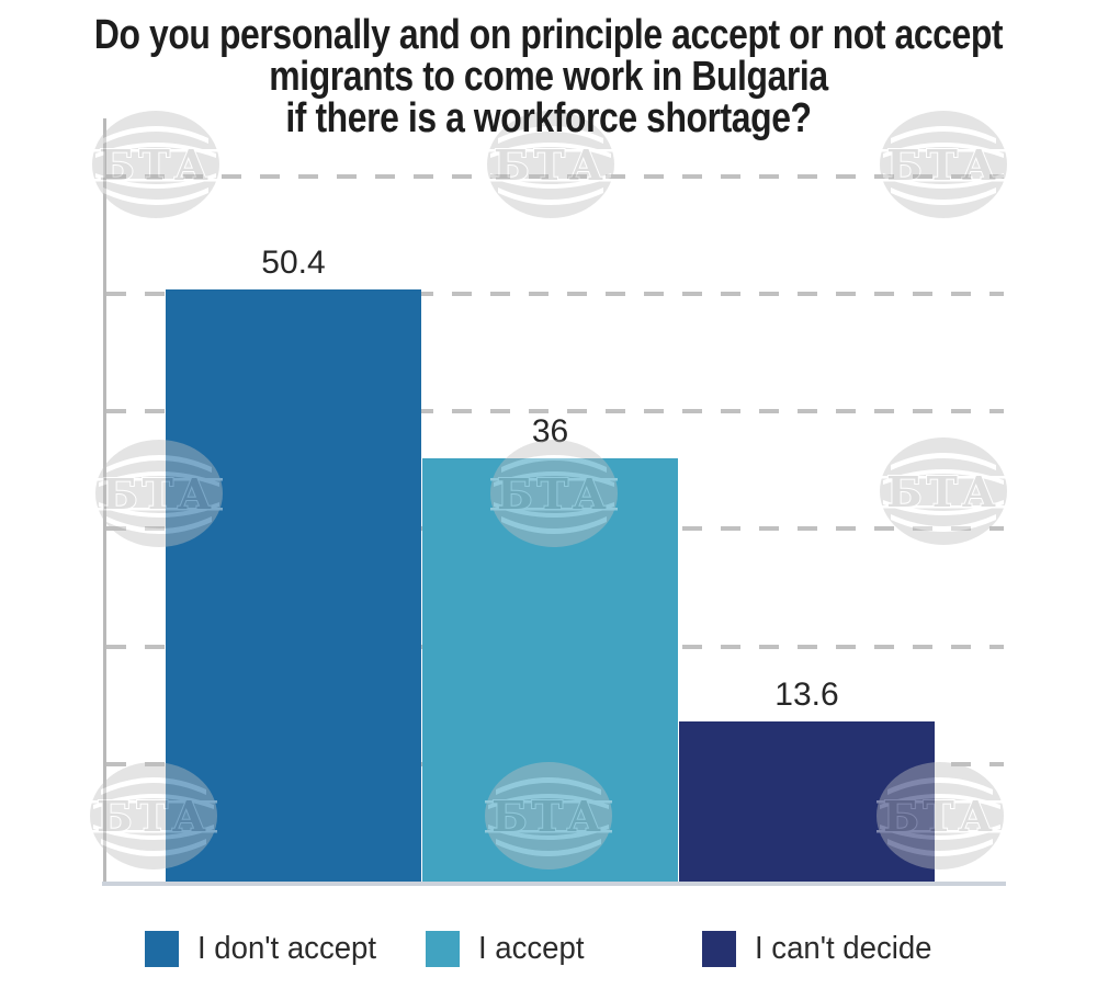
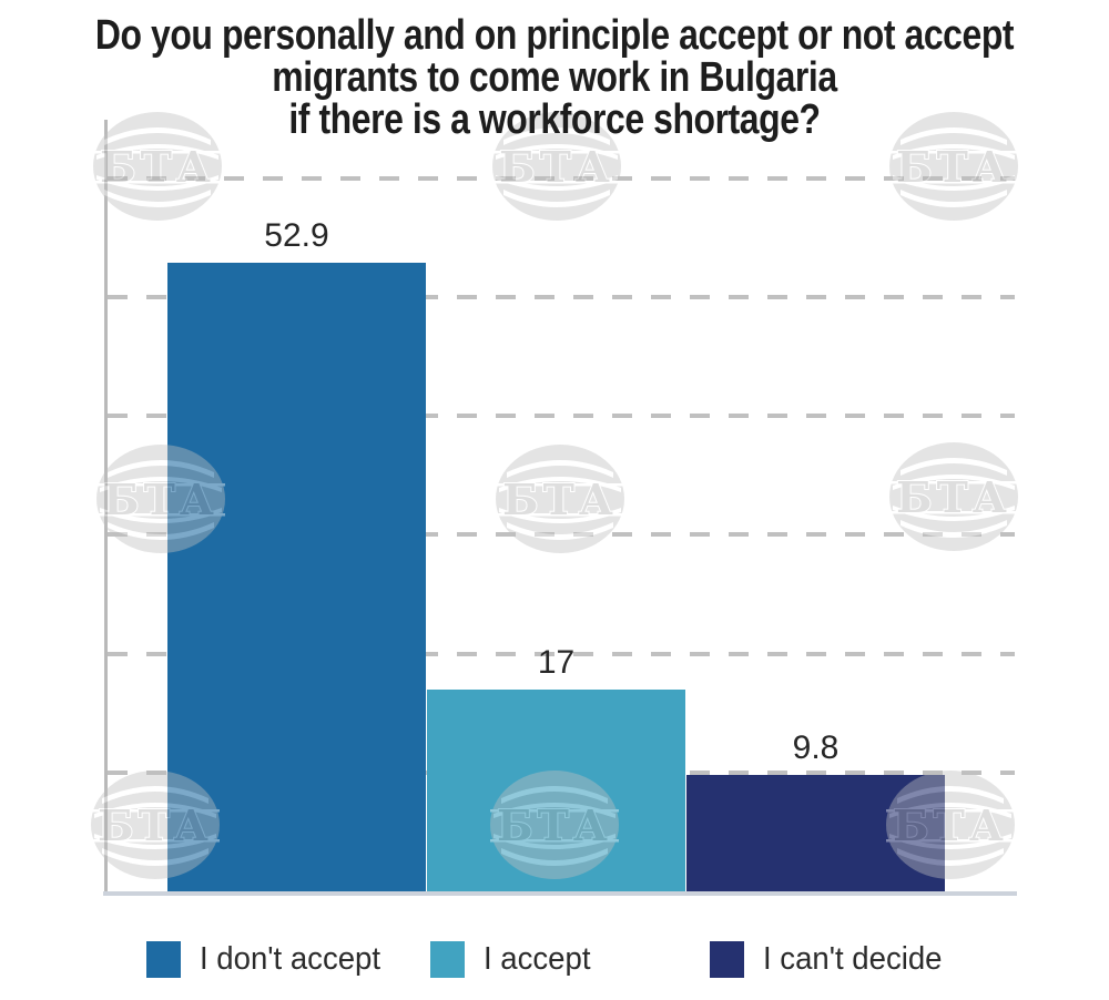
I don't accept: 50.4 -> 52.9
I accept: 36 -> 17
I can't decide: 13.6 -> 9.8
